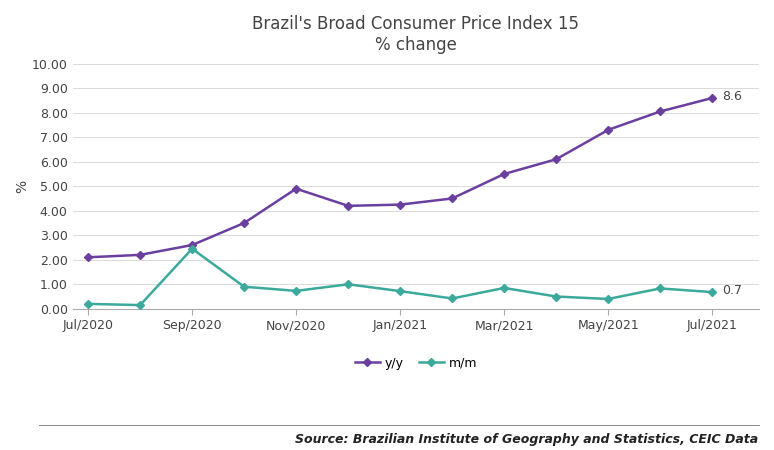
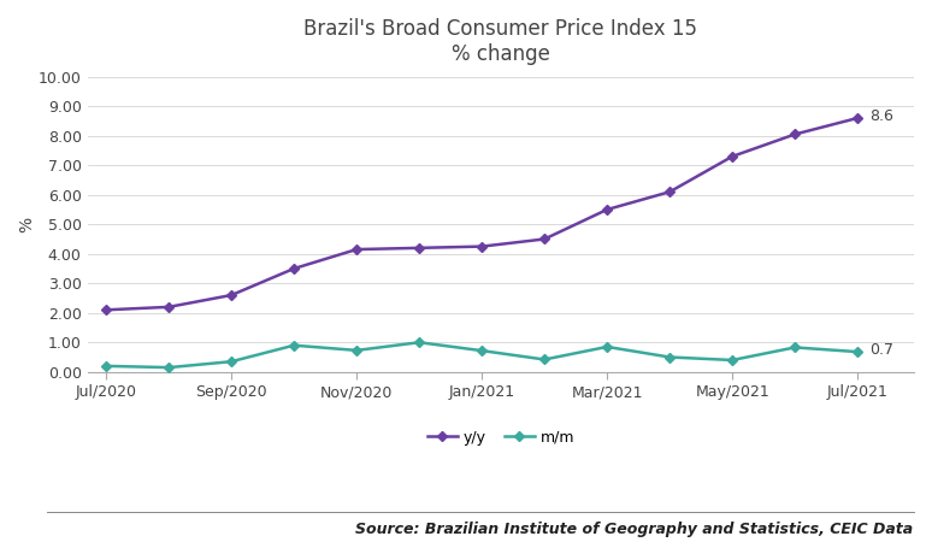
m/m/Sep/2020: 2.45 -> 0.35
y/y/Nov/2020: 4.90 -> 4.15
